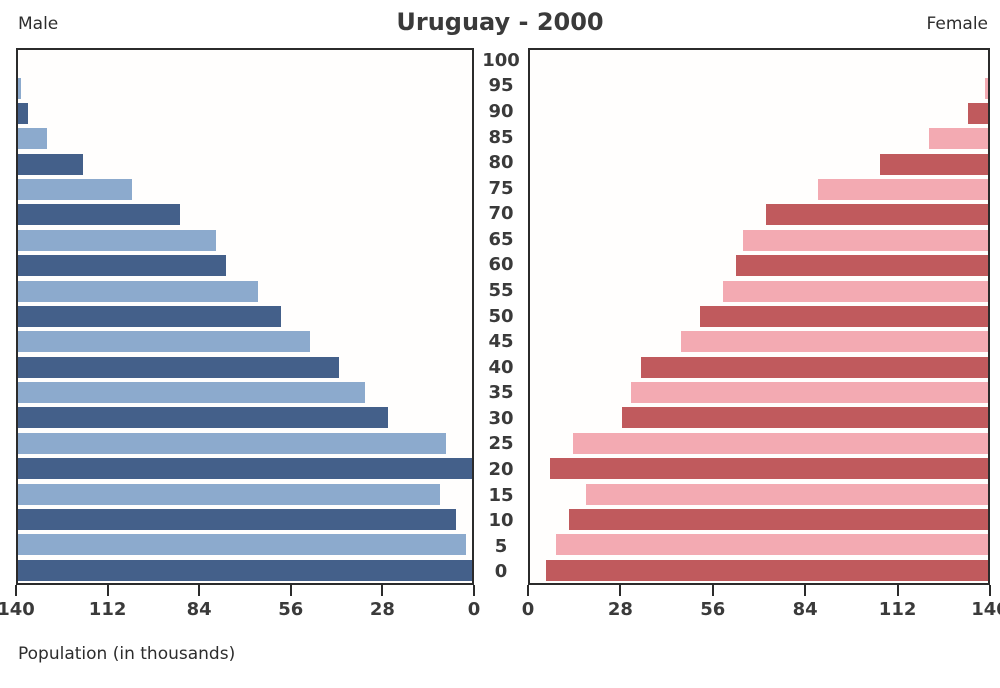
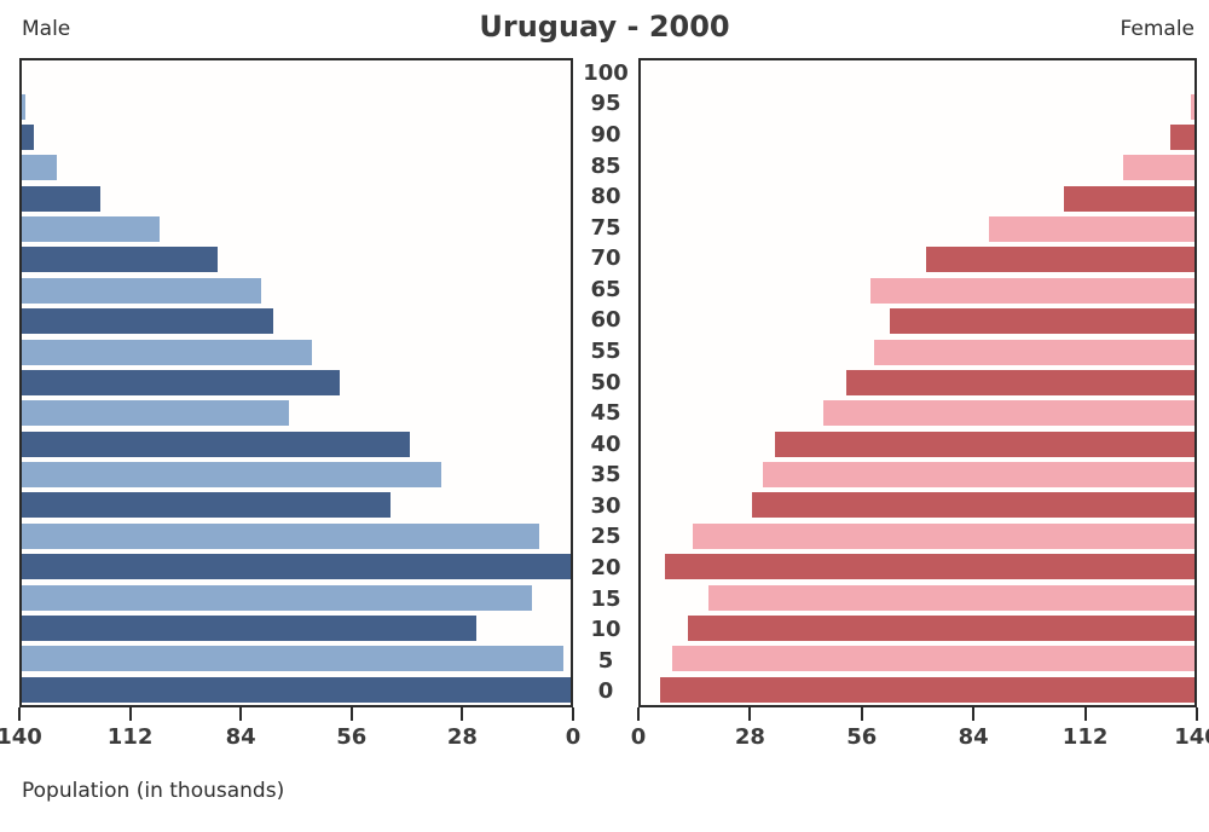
Male/10: 135 -> 116
Male/30: 114 -> 94
Male/45: 90 -> 68
Female/65: 75 -> 82
